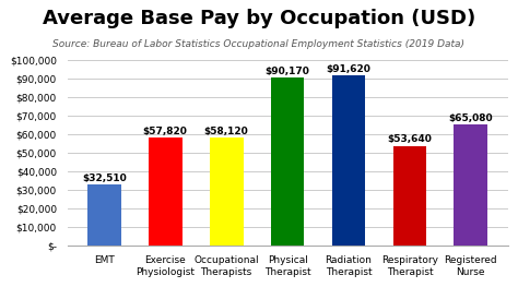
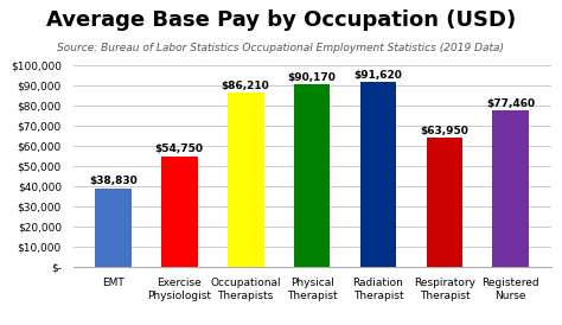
EMT: $32,510 -> $38,830
Exercise Physiologist: $57,820 -> $54,750
Occupational Therapists: $58,120 -> $86,210
Respiratory Therapist: $53,640 -> $63,950
Registered Nurse: $65,080 -> $77,460
